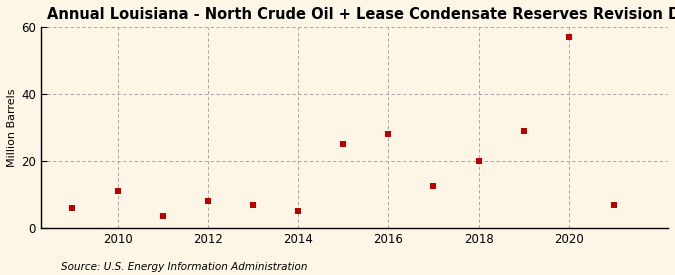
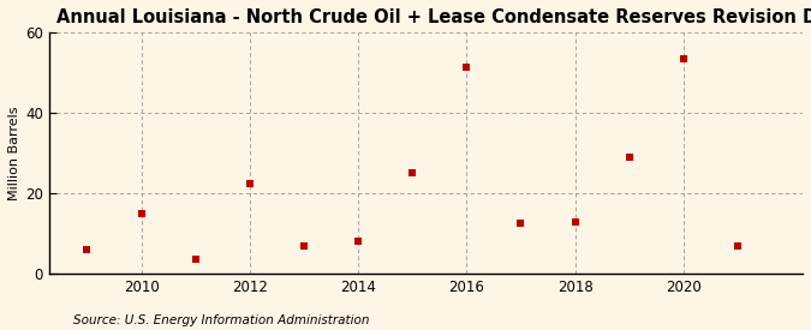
2010: 11.0 -> 15.0
2012: 8.0 -> 22.5
2014: 5.0 -> 8.0
2016: 28.0 -> 51.5
2018: 20.0 -> 13.0
2020: 57.0 -> 53.5
